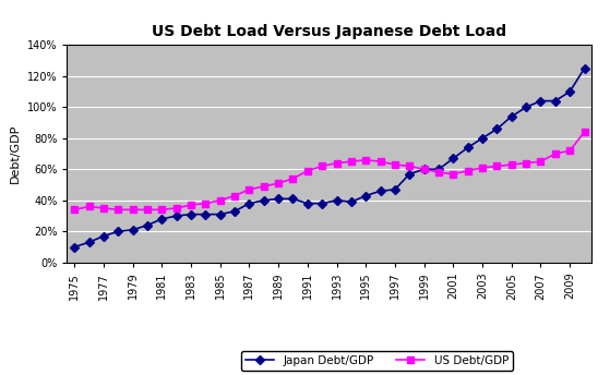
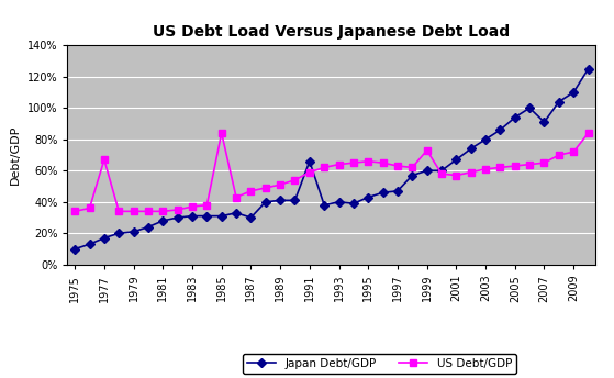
US Debt/GDP/1977: 35% -> 67%
US Debt/GDP/1985: 40% -> 84%
Japan Debt/GDP/1987: 38% -> 30%
Japan Debt/GDP/1991: 38% -> 66%
US Debt/GDP/1999: 60% -> 73%
Japan Debt/GDP/2007: 104% -> 91%
